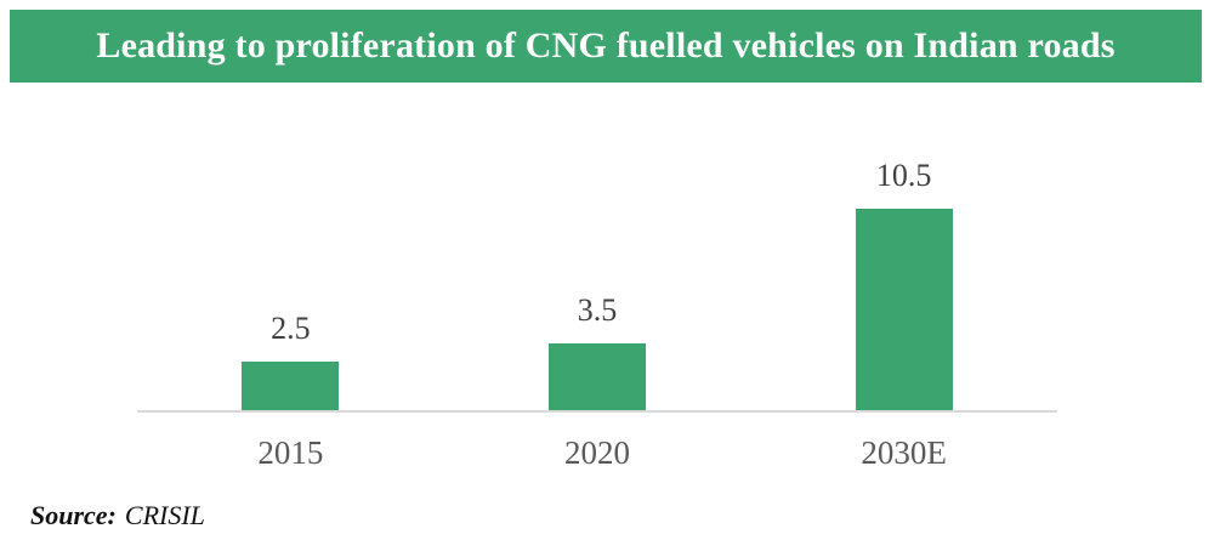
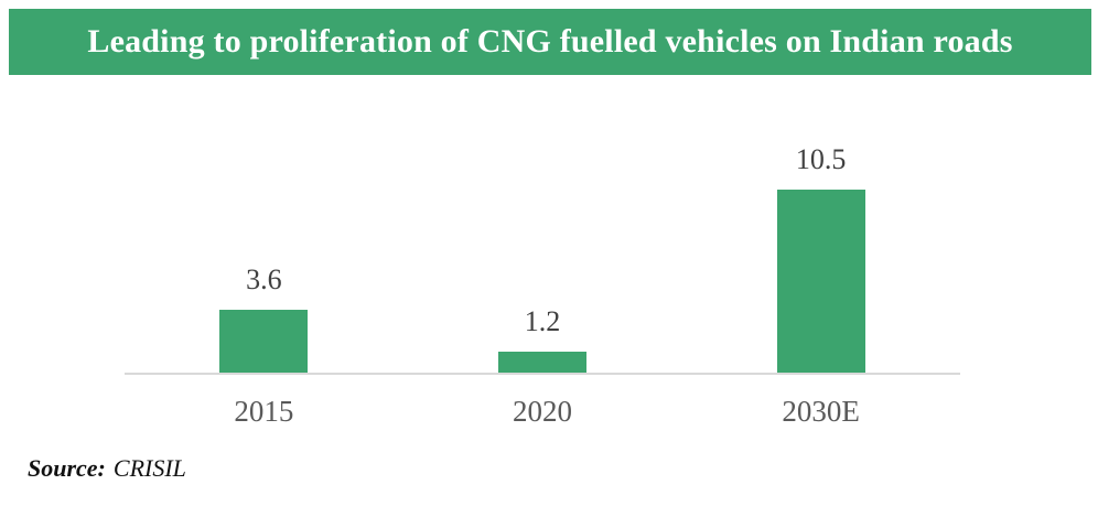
2015: 2.5 -> 3.6
2020: 3.5 -> 1.2
